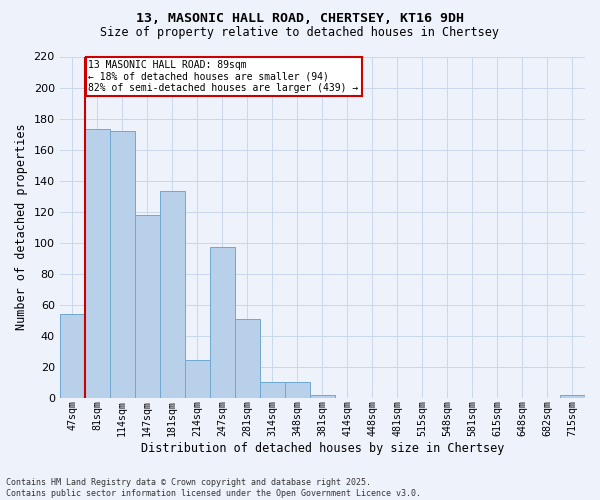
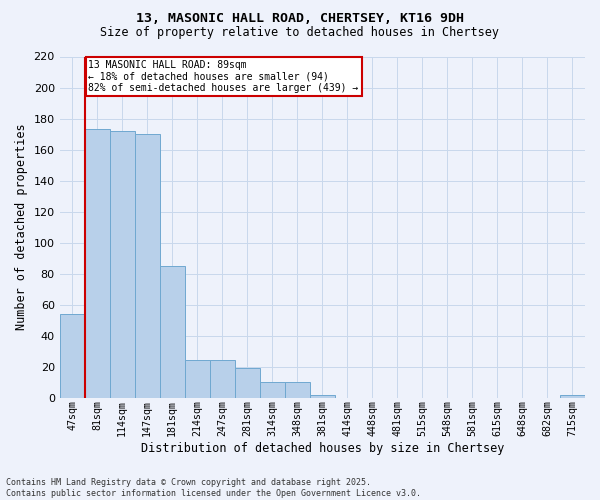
147sqm: 118 -> 170
181sqm: 133 -> 85
247sqm: 97 -> 24
281sqm: 51 -> 19
